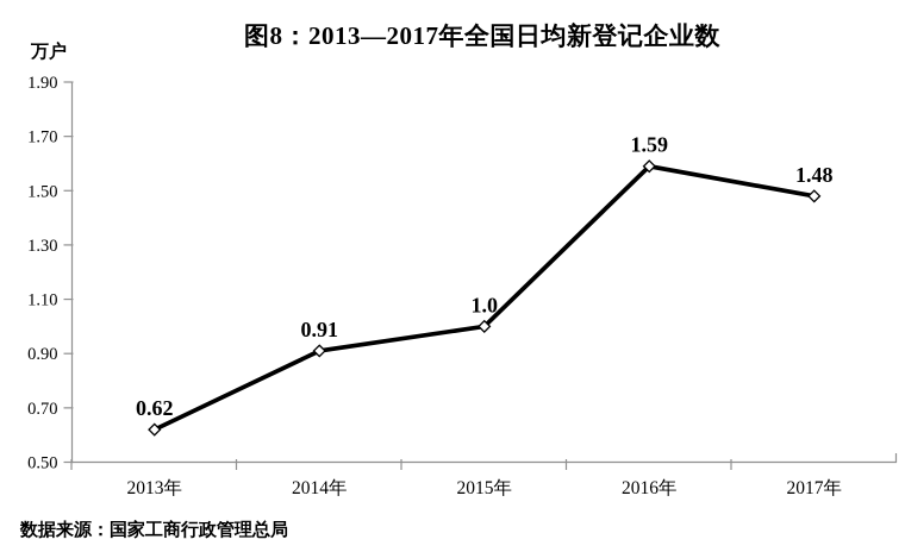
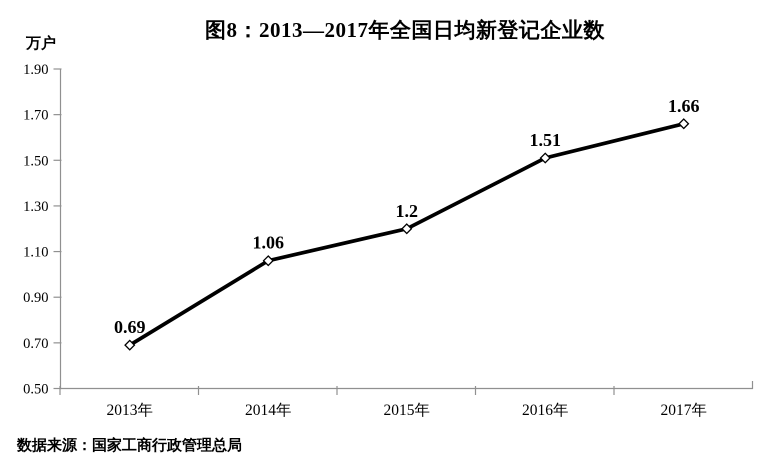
2013年: 0.62 -> 0.69
2014年: 0.91 -> 1.06
2015年: 1.0 -> 1.2
2016年: 1.59 -> 1.51
2017年: 1.48 -> 1.66
